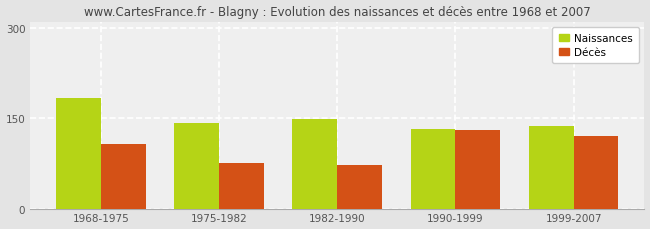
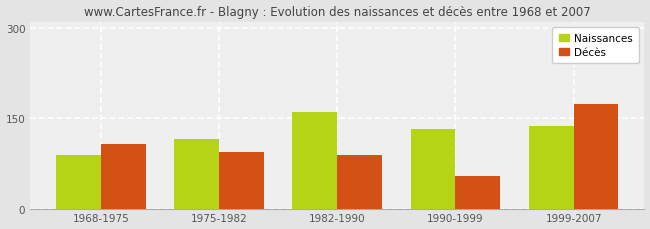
Naissances/1968-1975: 183 -> 88
Naissances/1975-1982: 141 -> 116
Décès/1975-1982: 75 -> 94
Naissances/1982-1990: 148 -> 160
Décès/1982-1990: 72 -> 88
Décès/1990-1999: 130 -> 54
Décès/1999-2007: 120 -> 174
